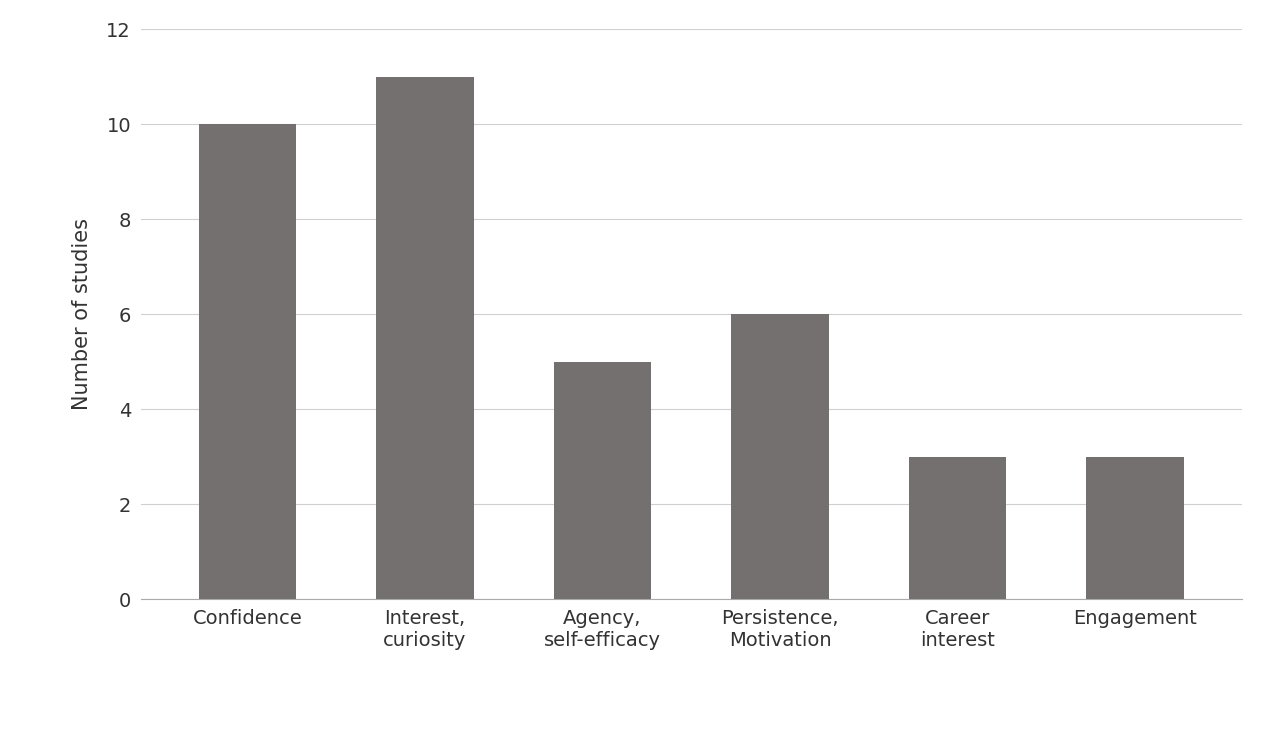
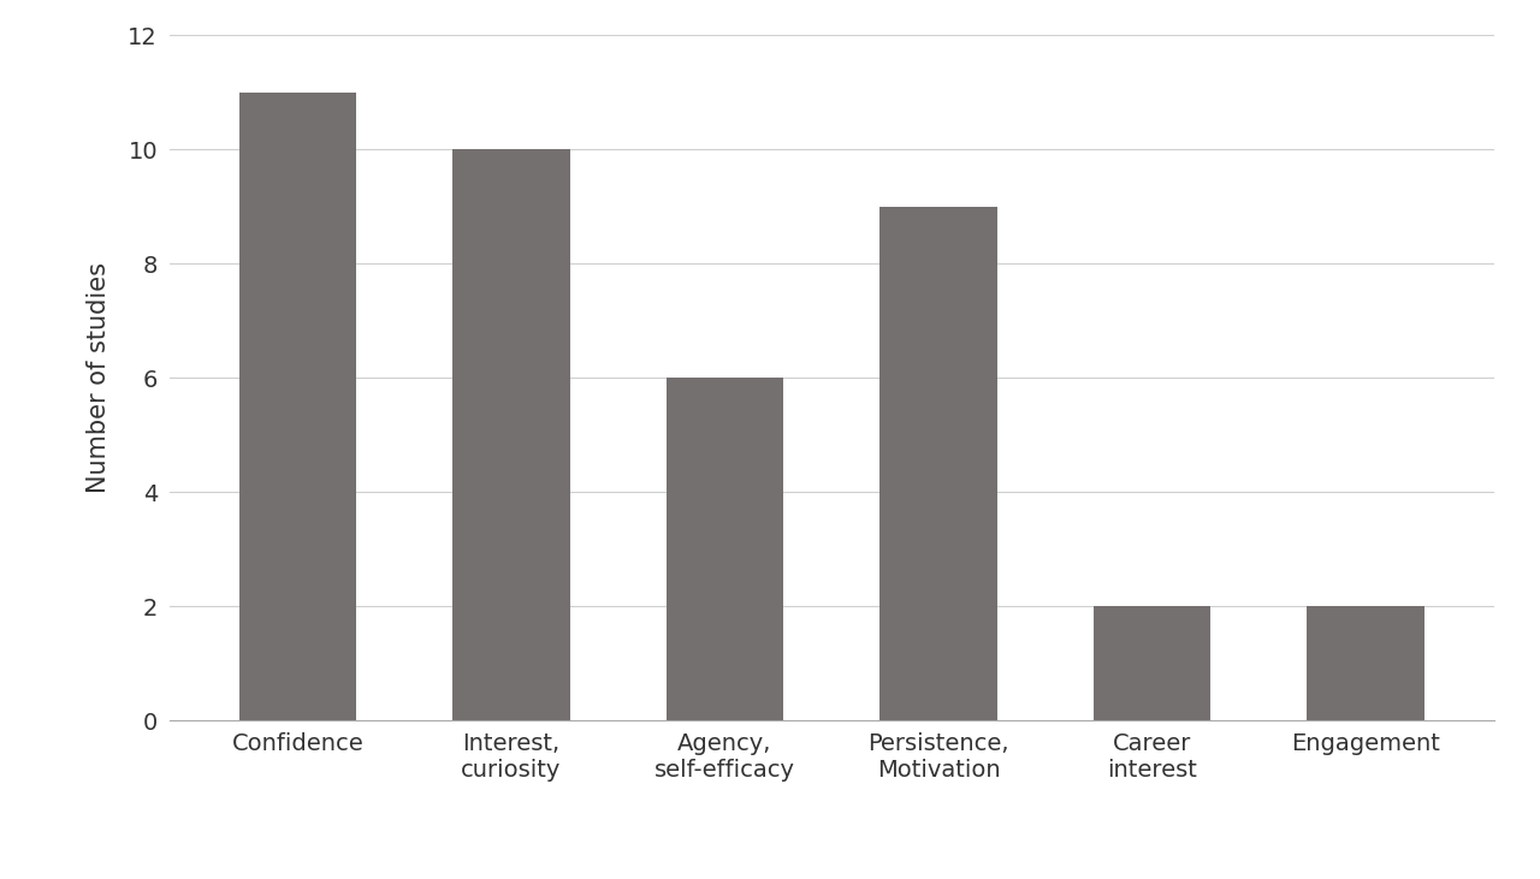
Confidence: 10 -> 11
Interest, curiosity: 11 -> 10
Agency, self-efficacy: 5 -> 6
Persistence, Motivation: 6 -> 9
Career interest: 3 -> 2
Engagement: 3 -> 2
